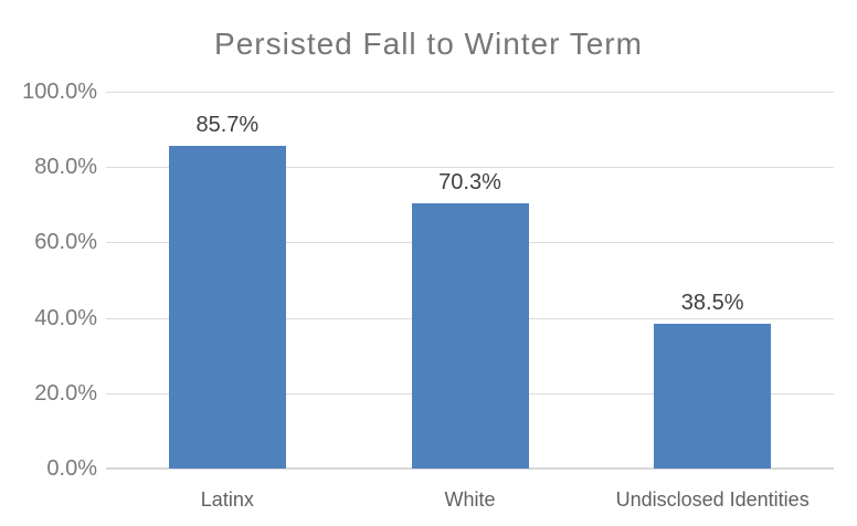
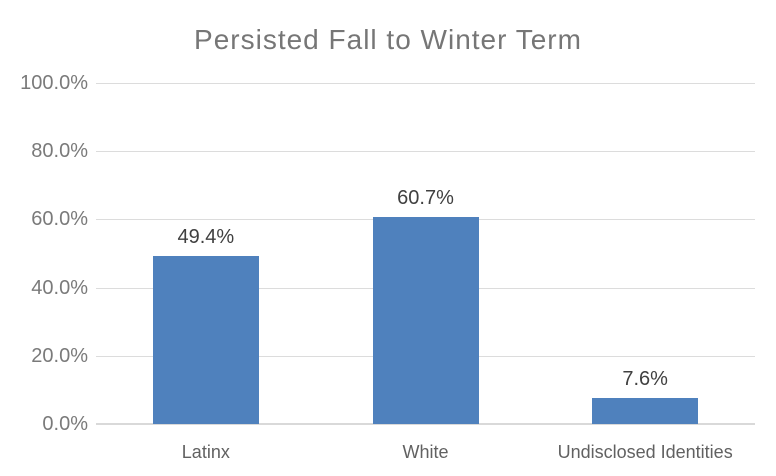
Latinx: 85.7% -> 49.4%
White: 70.3% -> 60.7%
Undisclosed Identities: 38.5% -> 7.6%
